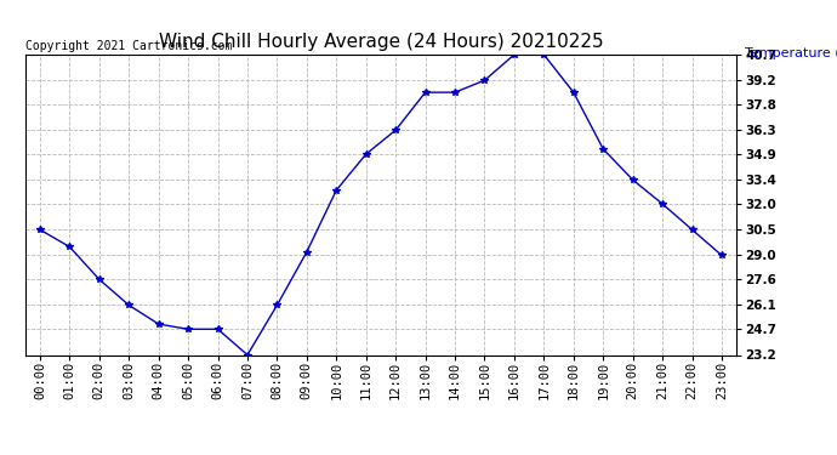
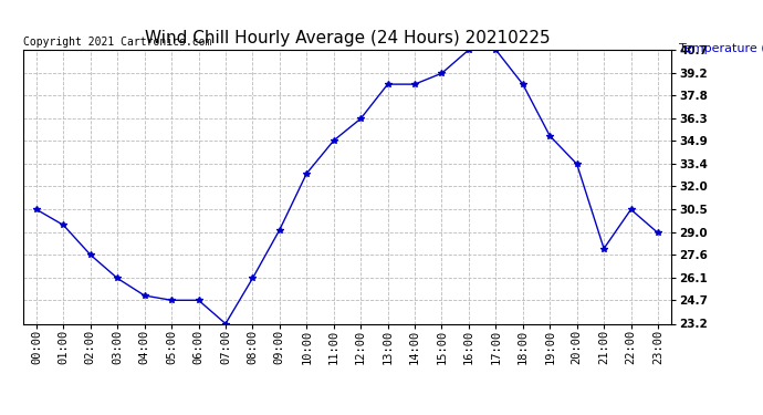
21:00: 32.0 -> 28.0
